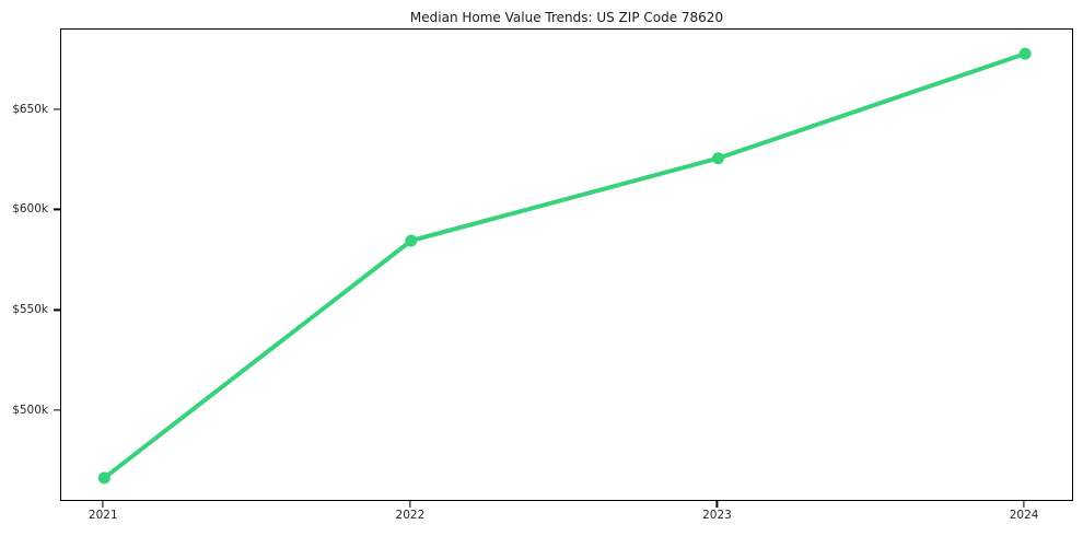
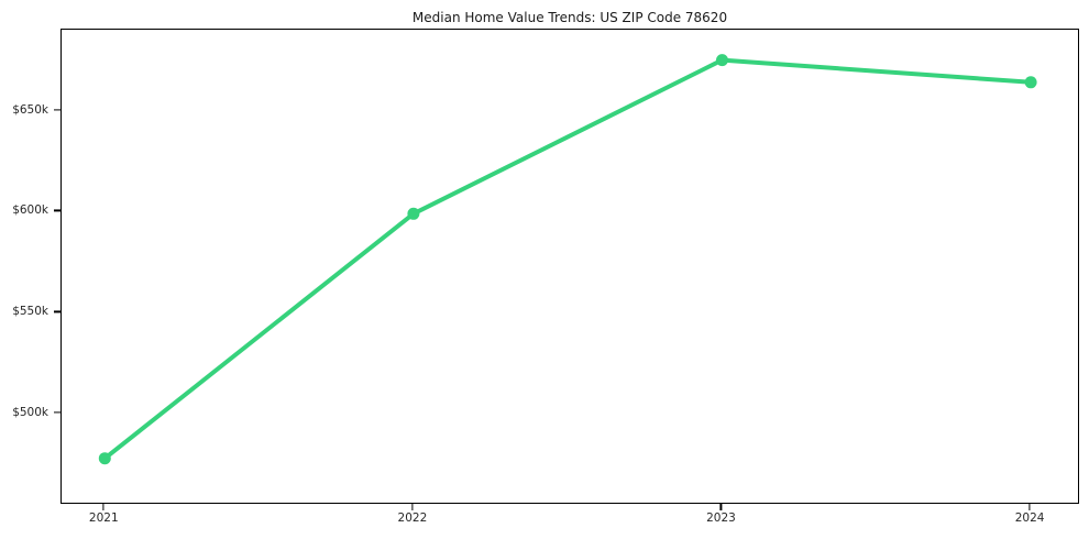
2021: $467k -> $478k
2022: $585k -> $599k
2023: $626k -> $675k
2024: $678k -> $664k
